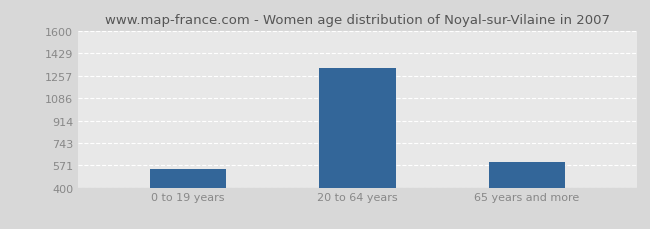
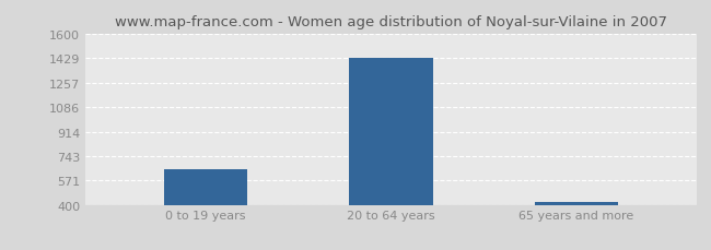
0 to 19 years: 540 -> 650
20 to 64 years: 1320 -> 1430
65 years and more: 600 -> 420
